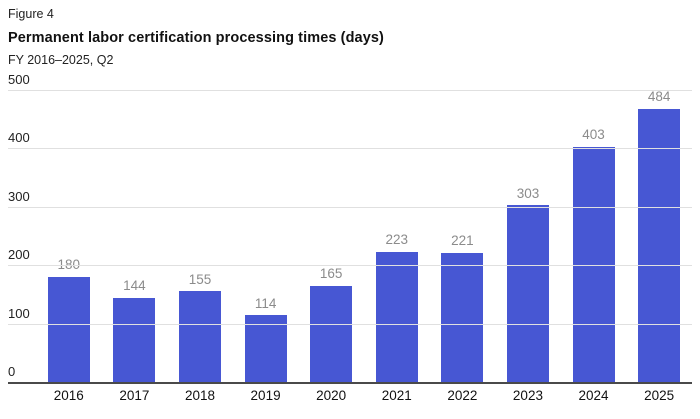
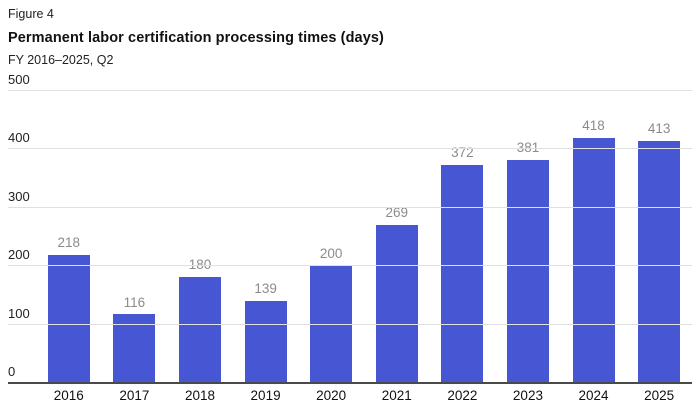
2016: 180 -> 218
2017: 144 -> 116
2018: 155 -> 180
2019: 114 -> 139
2020: 165 -> 200
2021: 223 -> 269
2022: 221 -> 372
2023: 303 -> 381
2024: 403 -> 418
2025: 484 -> 413
